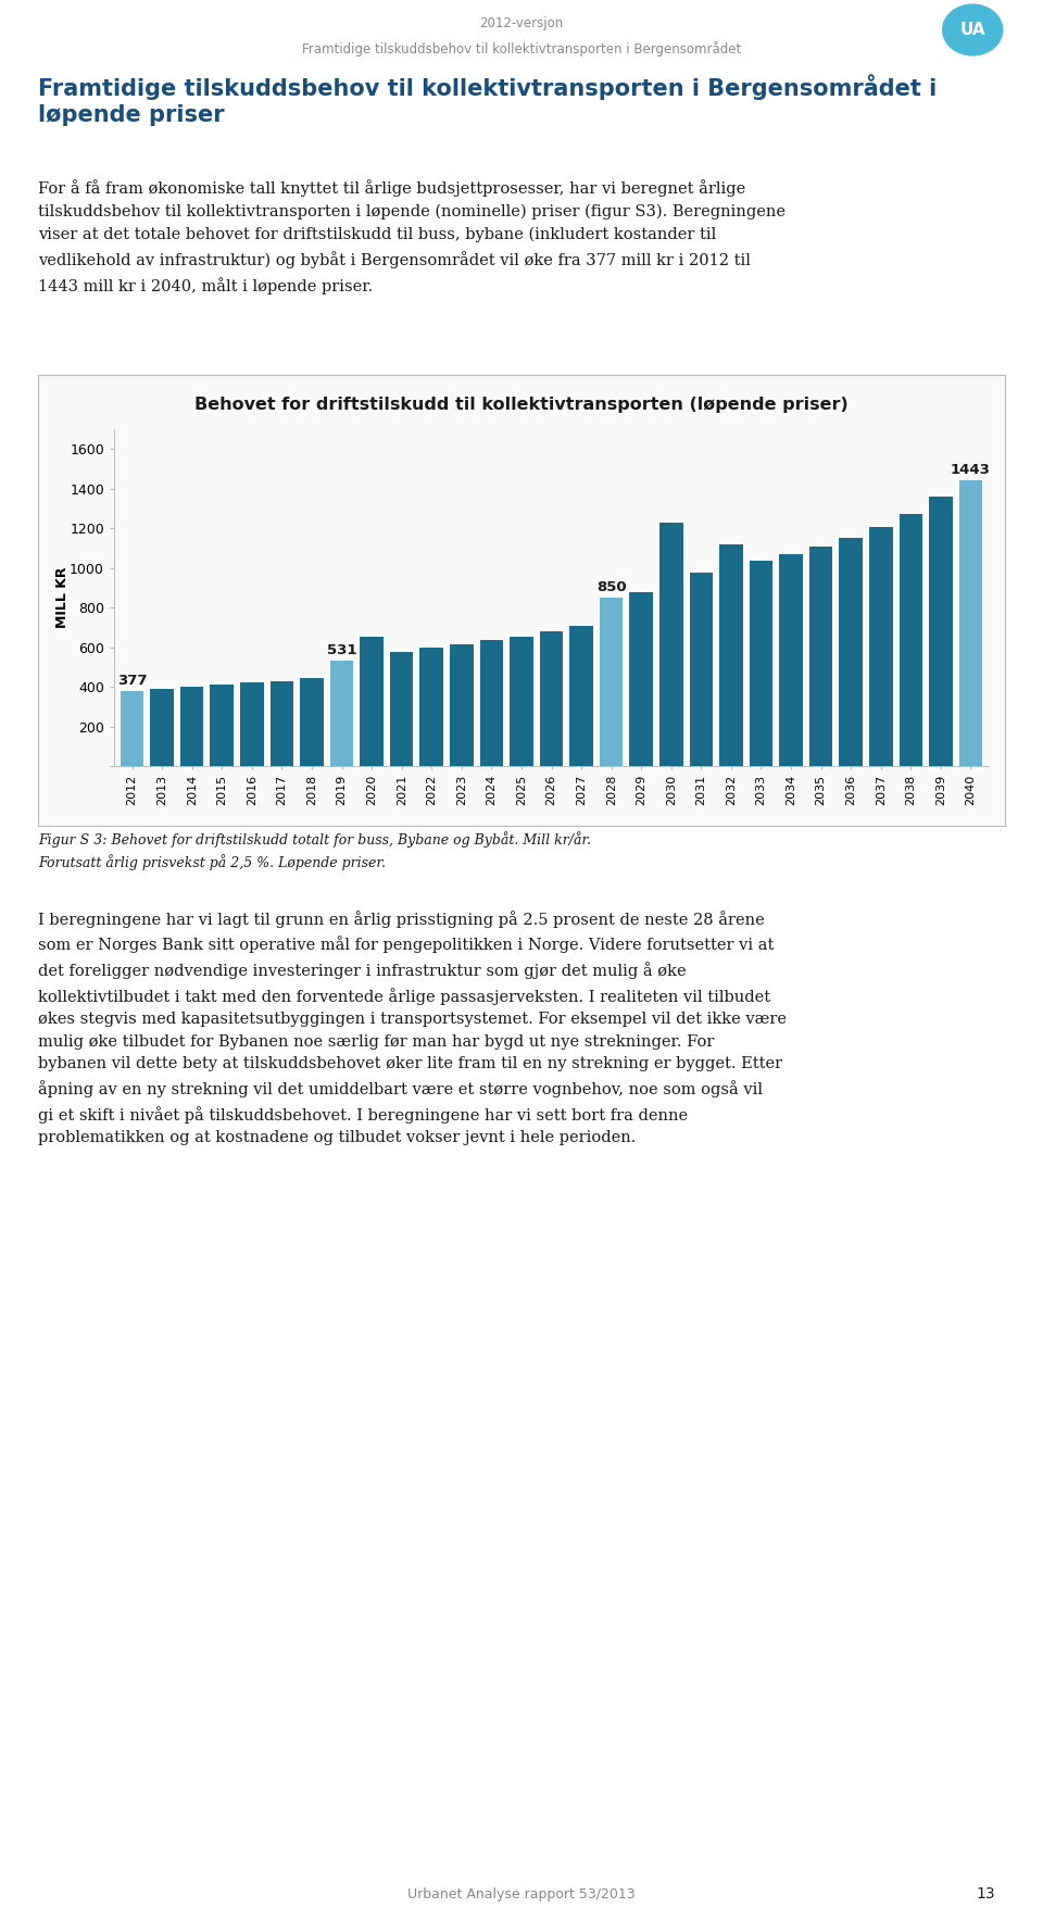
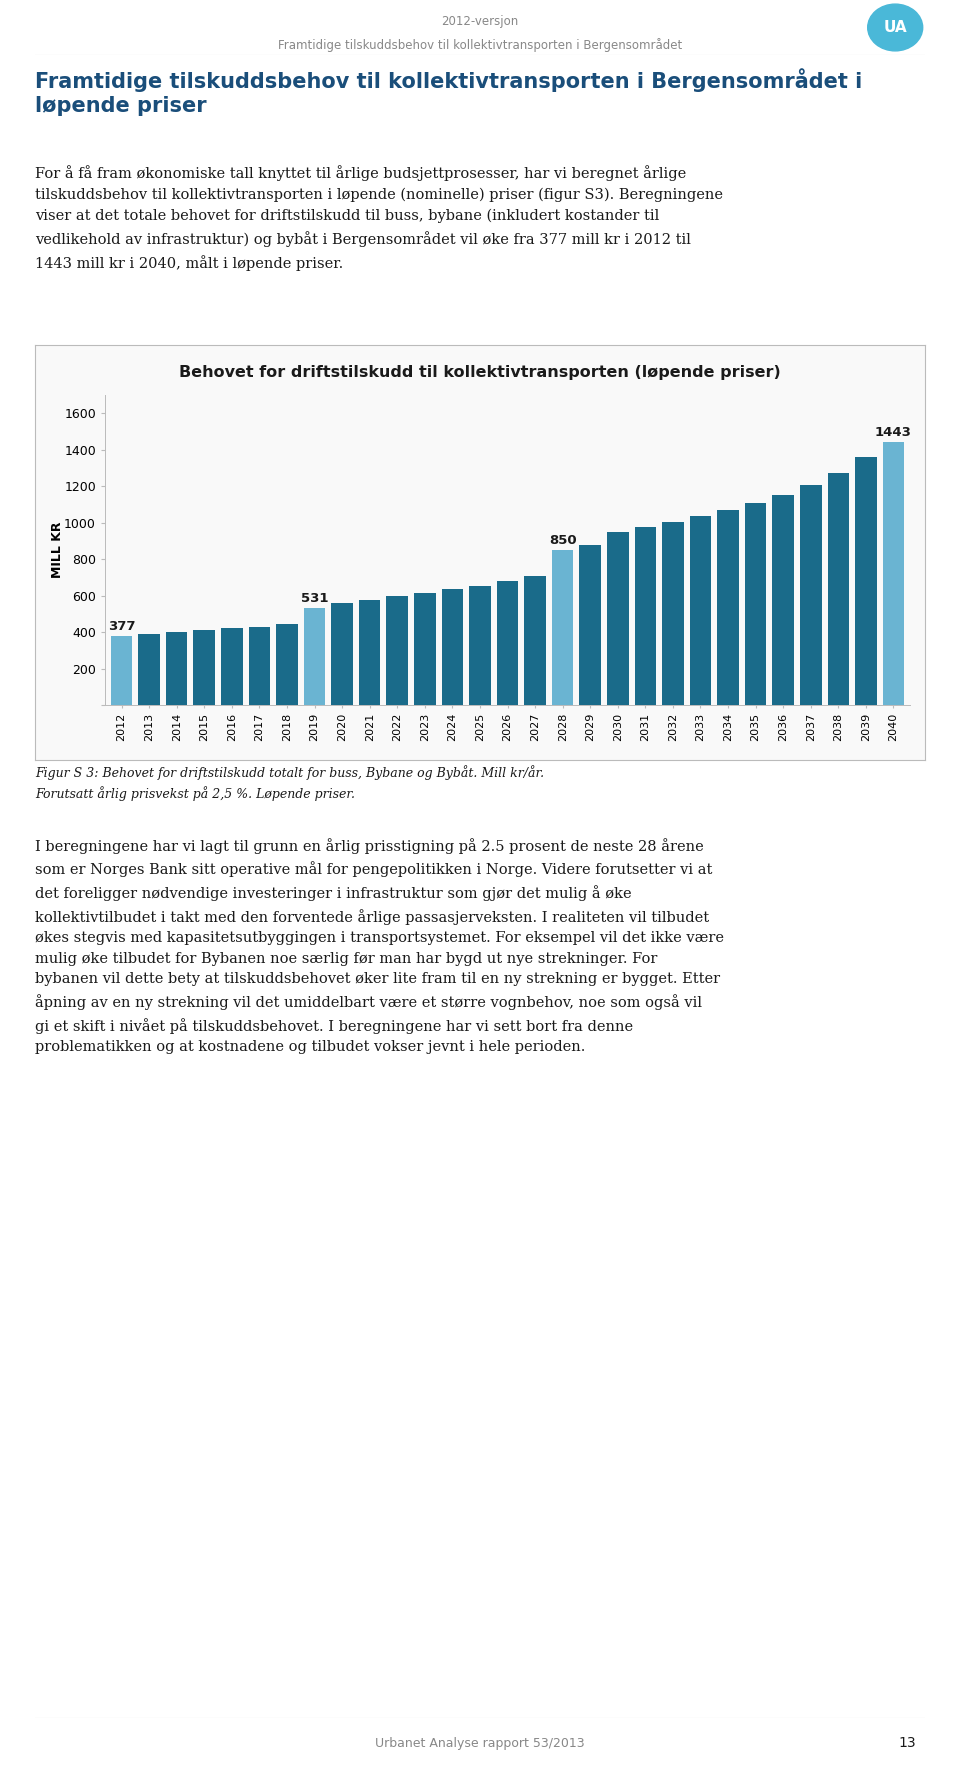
2020: 650 -> 560
2030: 1230 -> 950
2032: 1120 -> 1000
